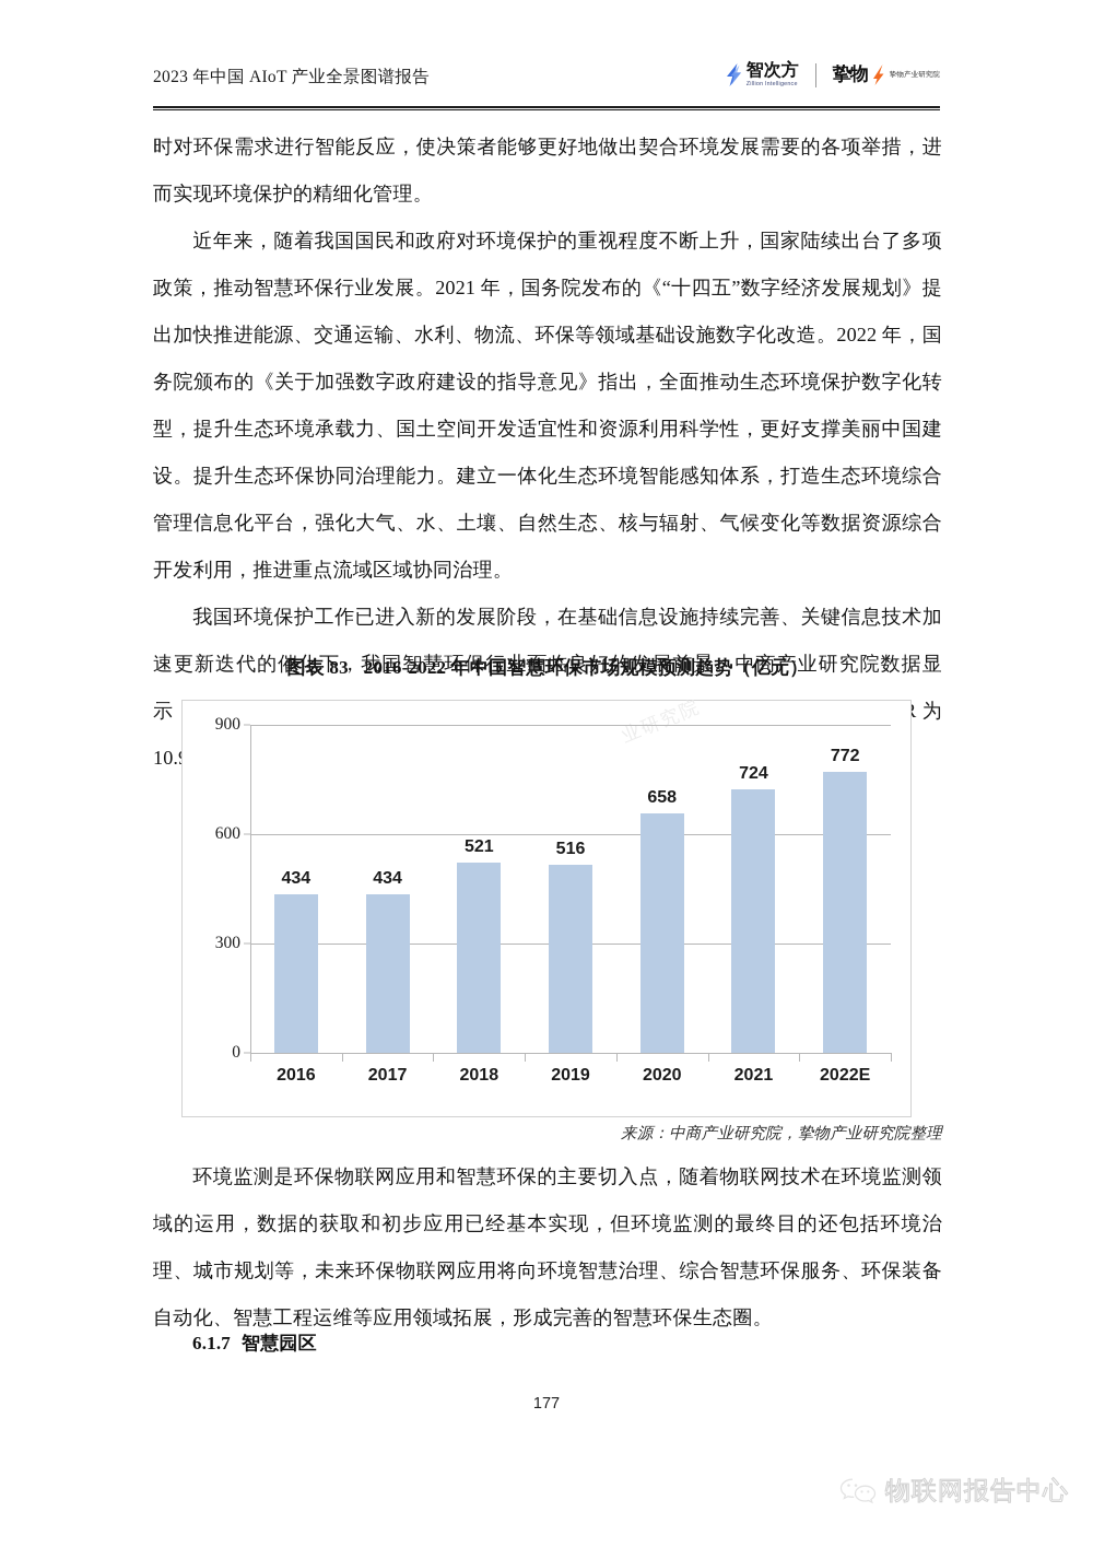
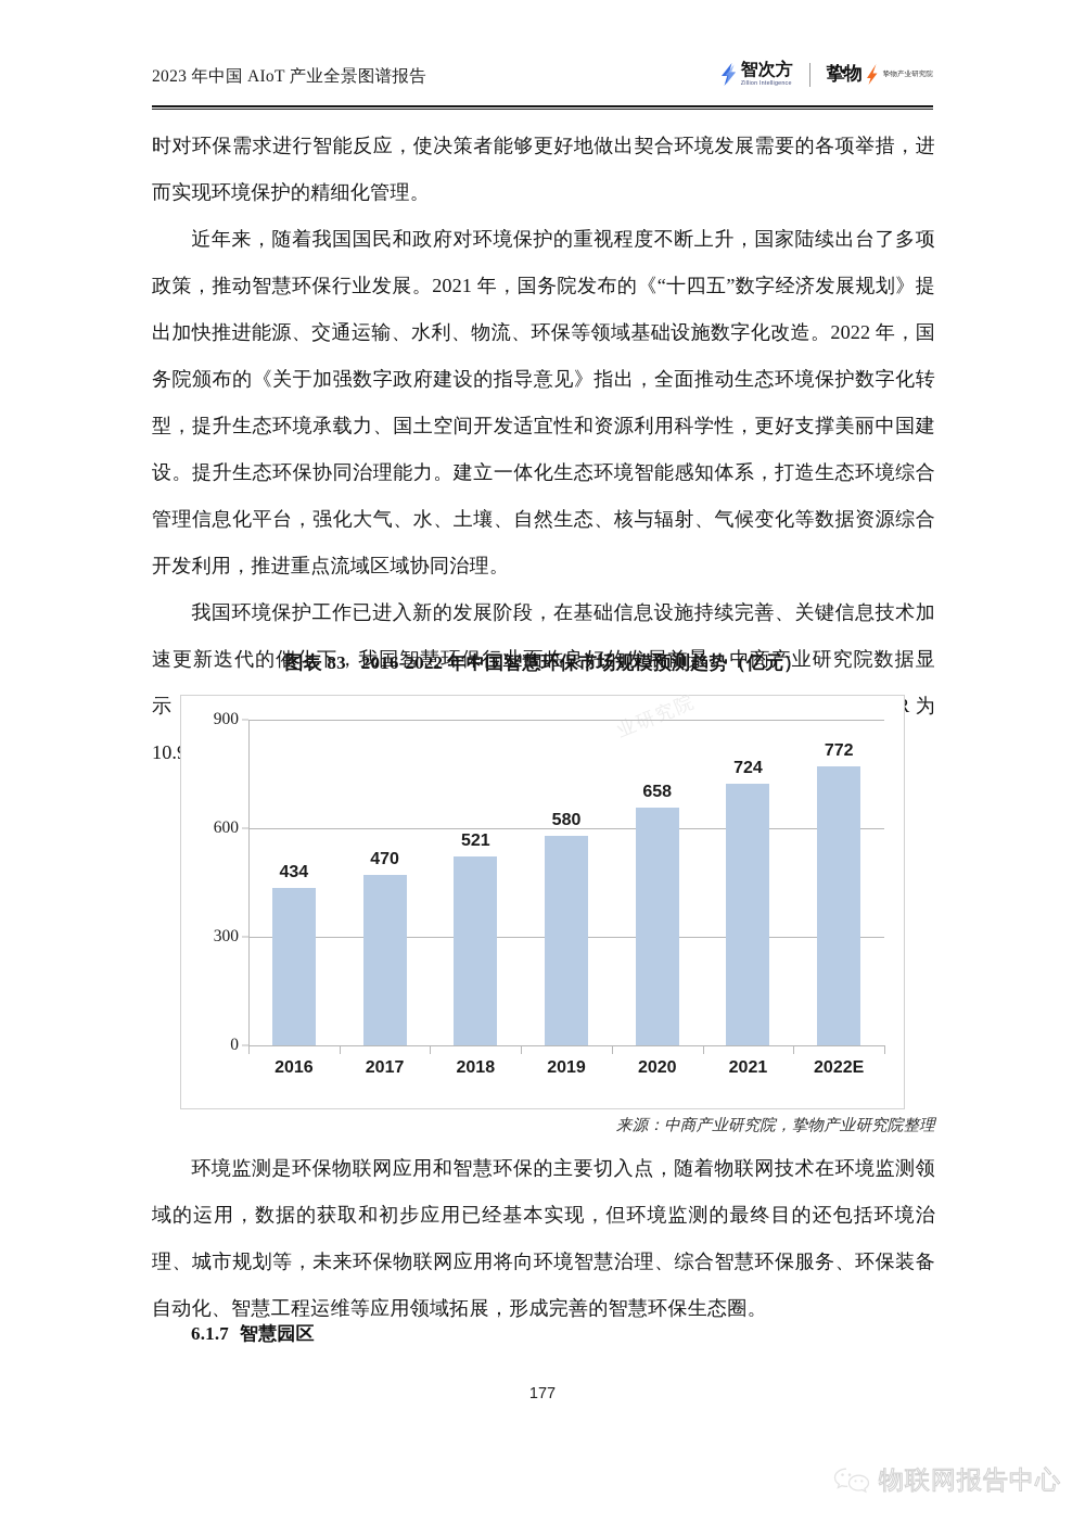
2017: 434 -> 470
2019: 516 -> 580
